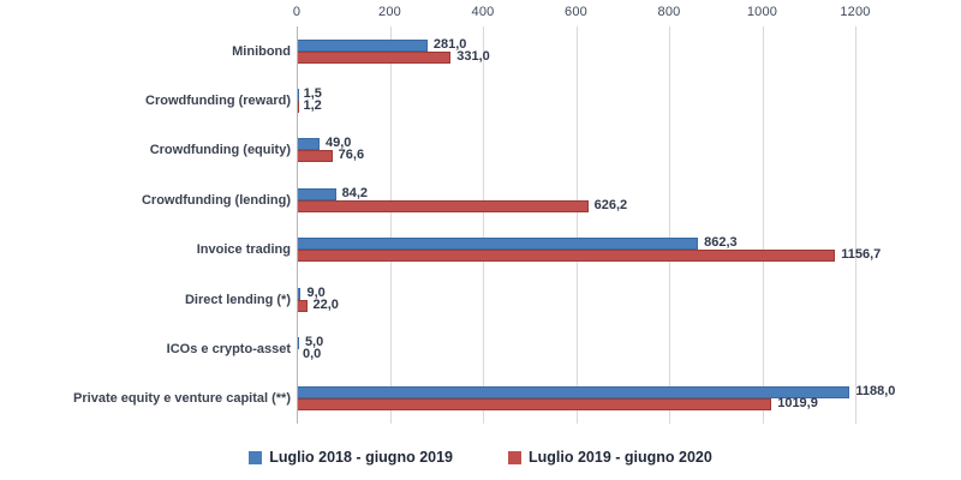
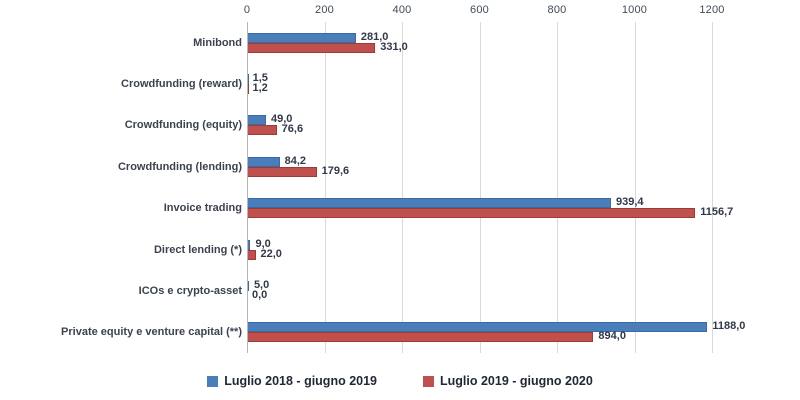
Luglio 2019 - giugno 2020/Crowdfunding (lending): 626,2 -> 179,6
Luglio 2018 - giugno 2019/Invoice trading: 862,3 -> 939,4
Luglio 2019 - giugno 2020/Private equity e venture capital (**): 1019,9 -> 894,0
